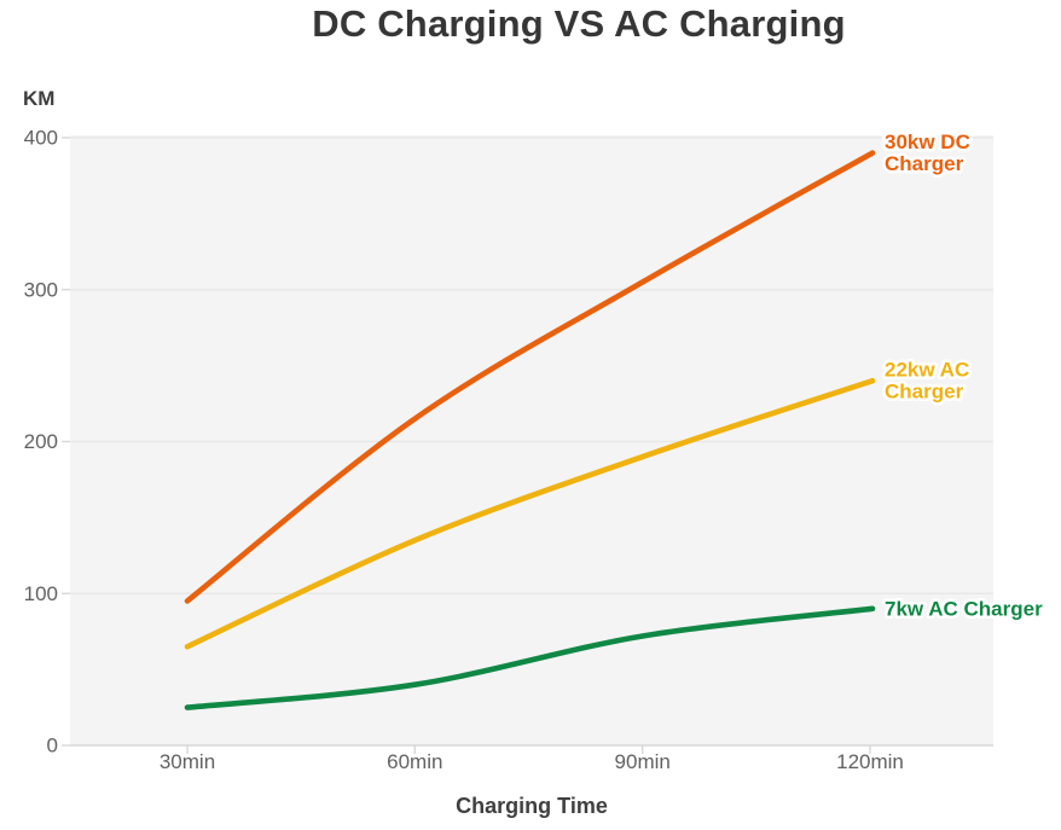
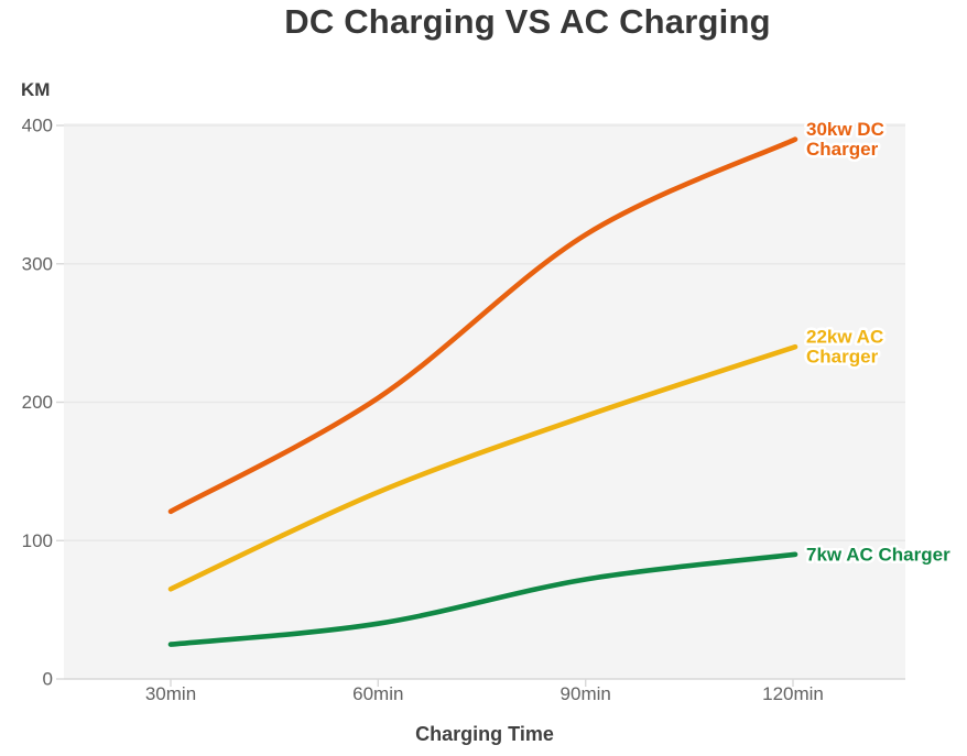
30kw DC Charger/30min: 95 -> 121
30kw DC Charger/60min: 215 -> 203
30kw DC Charger/90min: 305 -> 321
